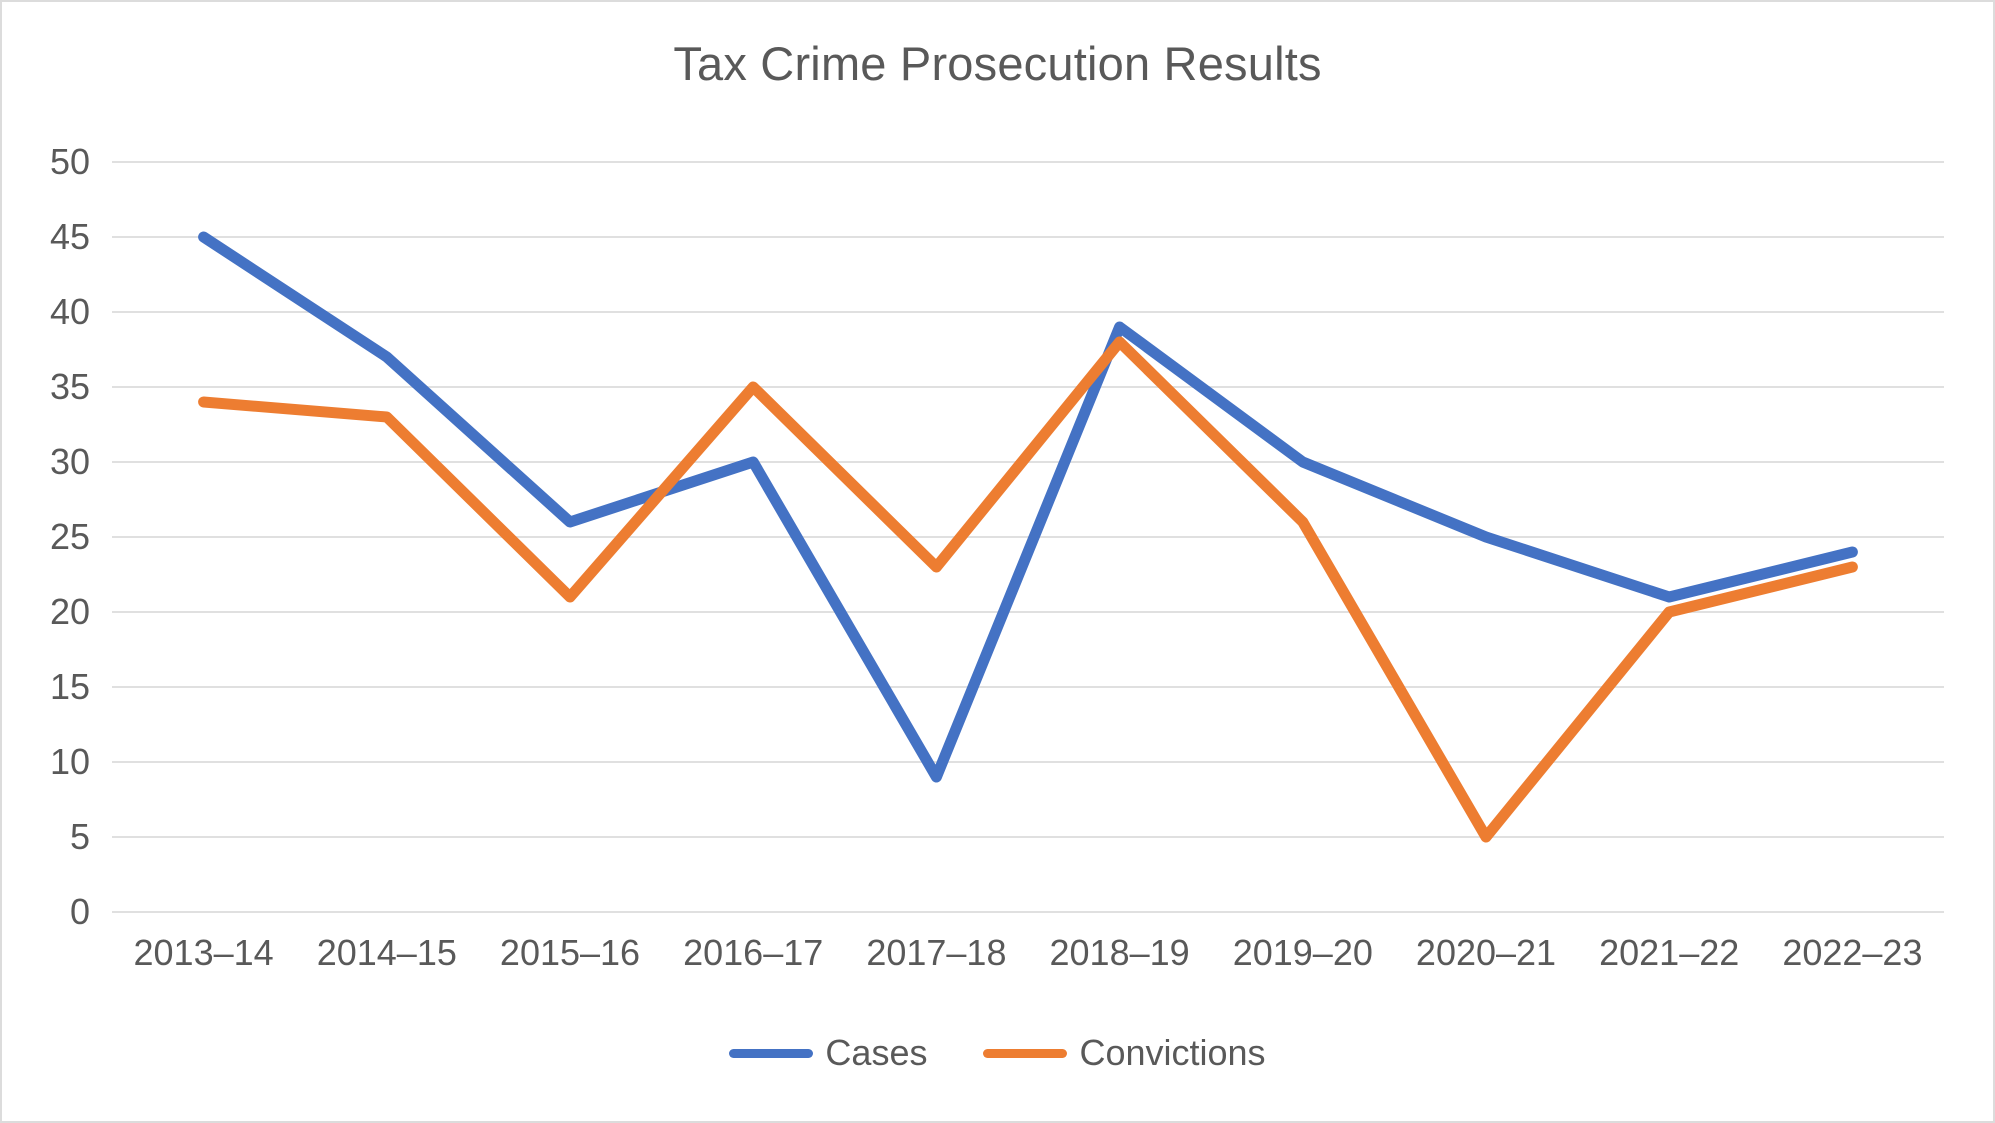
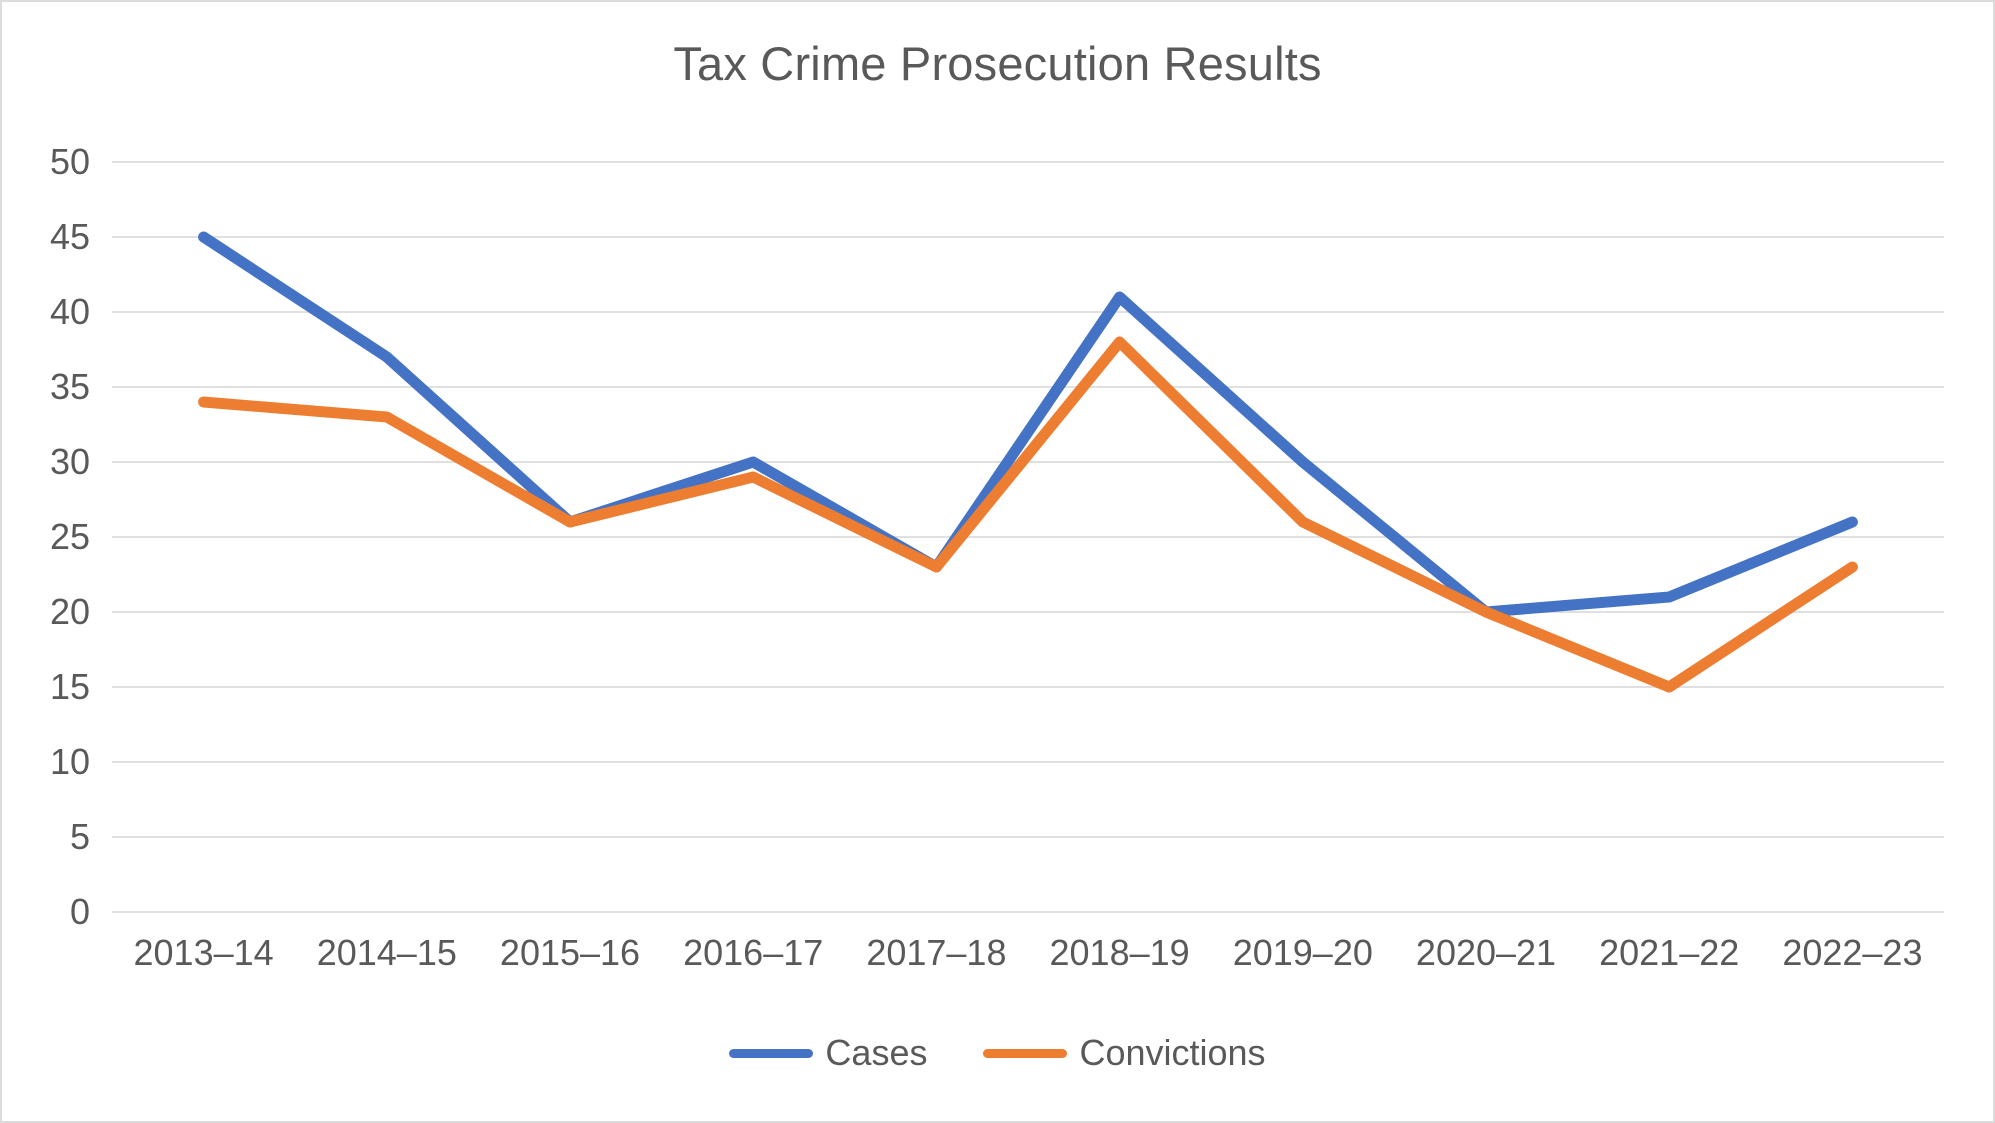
Convictions/2015–16: 21 -> 26
Convictions/2016–17: 35 -> 29
Cases/2017–18: 9 -> 23
Cases/2018–19: 39 -> 41
Cases/2020–21: 25 -> 20
Convictions/2020–21: 5 -> 20
Convictions/2021–22: 20 -> 15
Cases/2022–23: 24 -> 26
